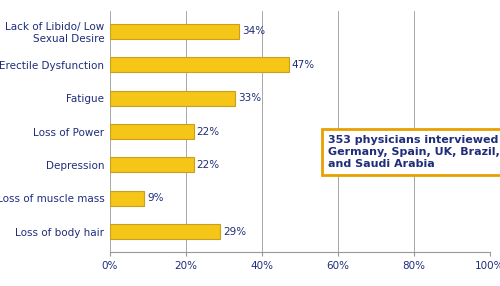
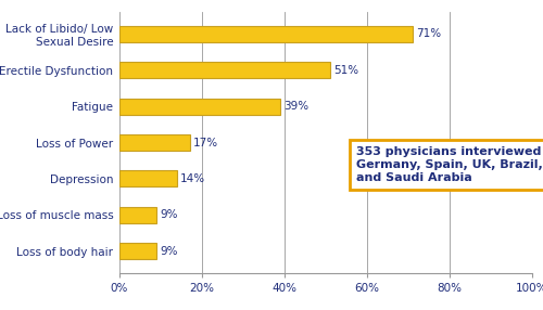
Lack of Libido/ Low Sexual Desire: 34% -> 71%
Erectile Dysfunction: 47% -> 51%
Fatigue: 33% -> 39%
Loss of Power: 22% -> 17%
Depression: 22% -> 14%
Loss of body hair: 29% -> 9%
